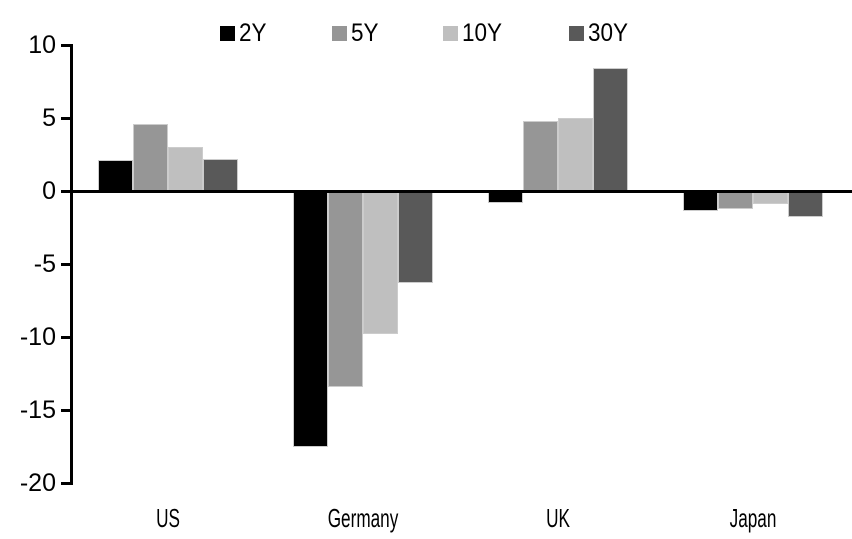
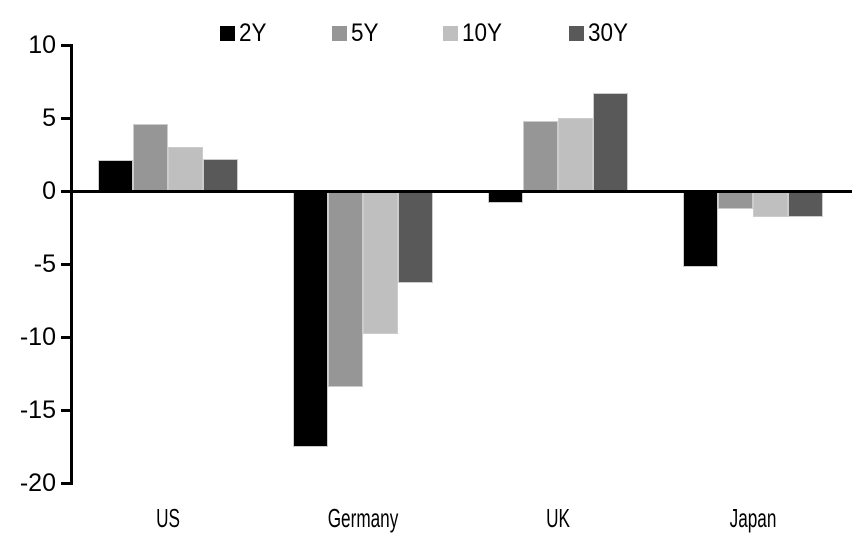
30Y/UK: 8.4 -> 6.7
2Y/Japan: -1.4 -> -5.2
10Y/Japan: -0.9 -> -1.8
